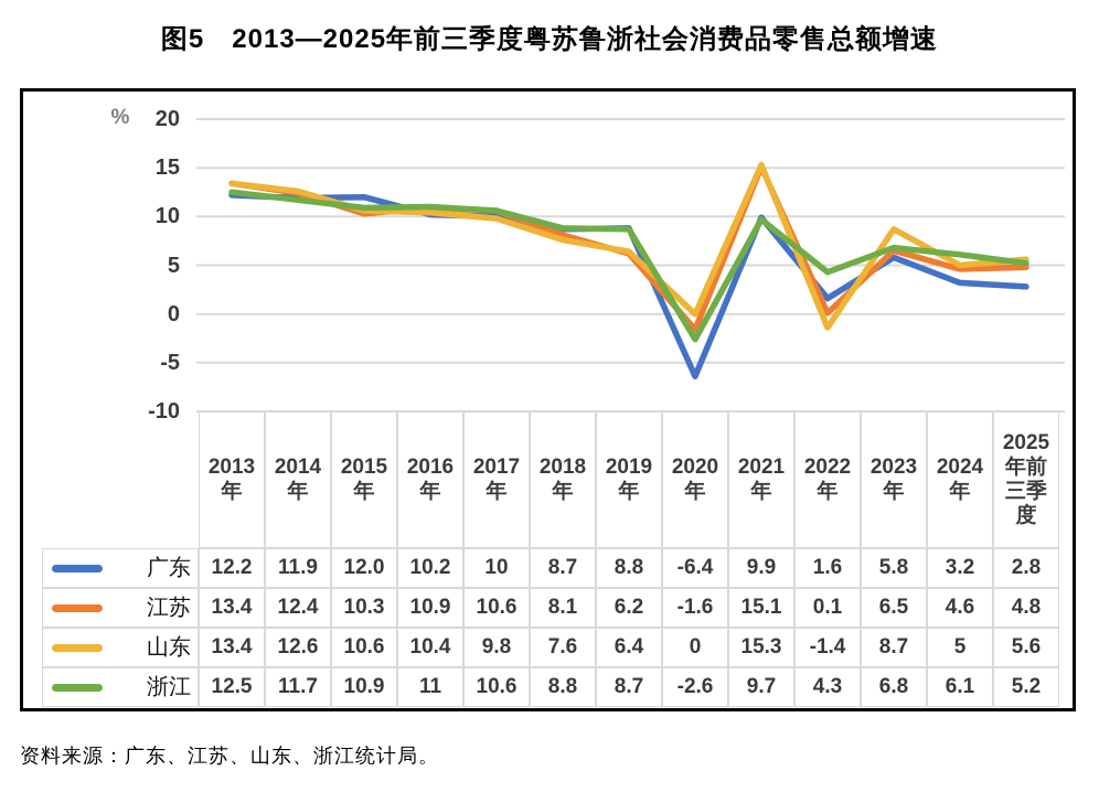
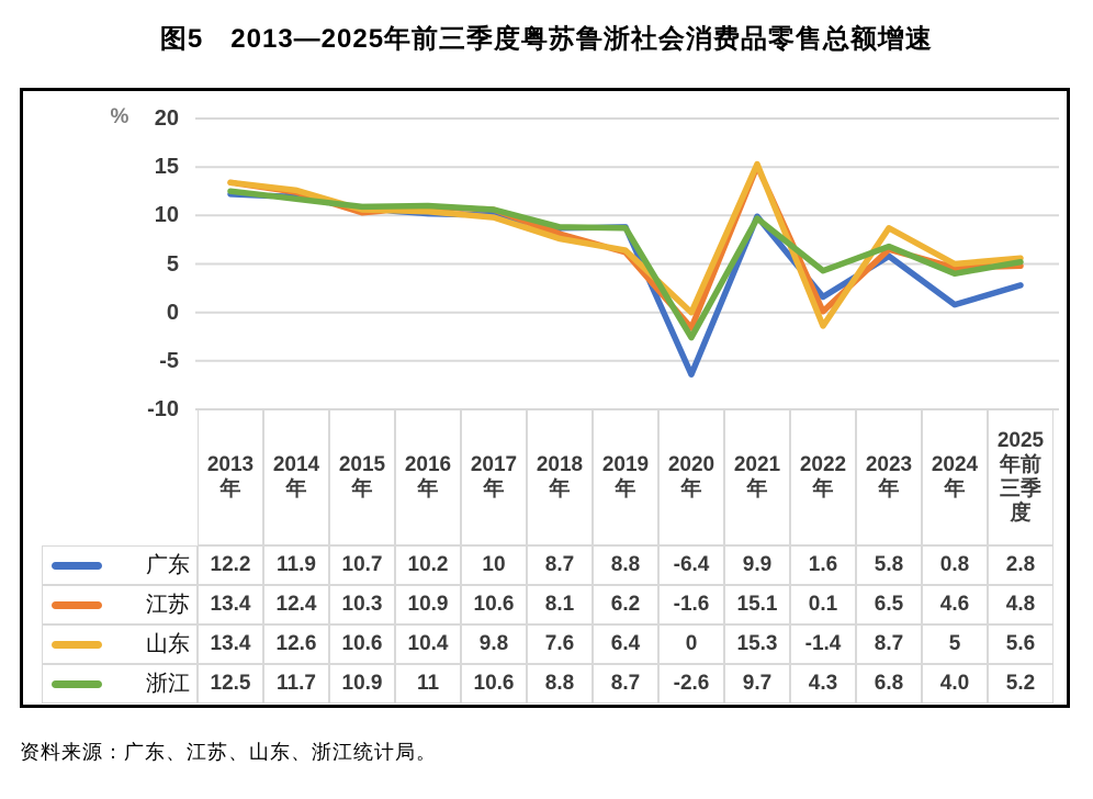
广东/2015年: 12.0 -> 10.7
广东/2024年: 3.2 -> 0.8
浙江/2024年: 6.1 -> 4.0
